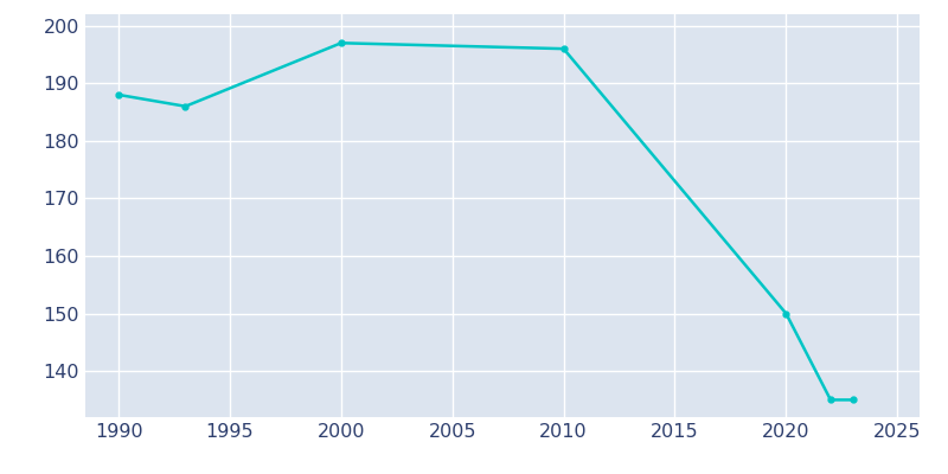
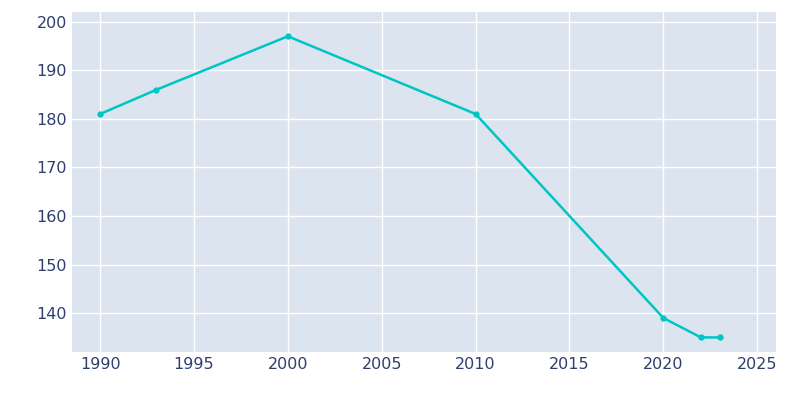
1990: 188 -> 181
2010: 196 -> 181
2020: 150 -> 139
